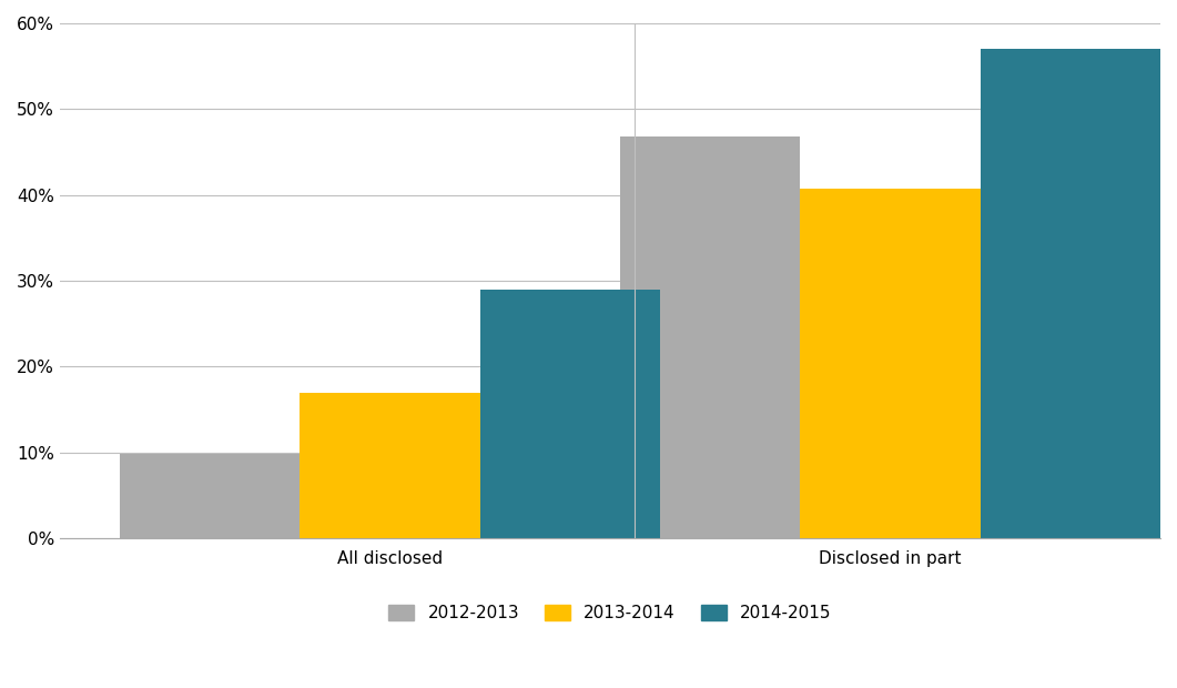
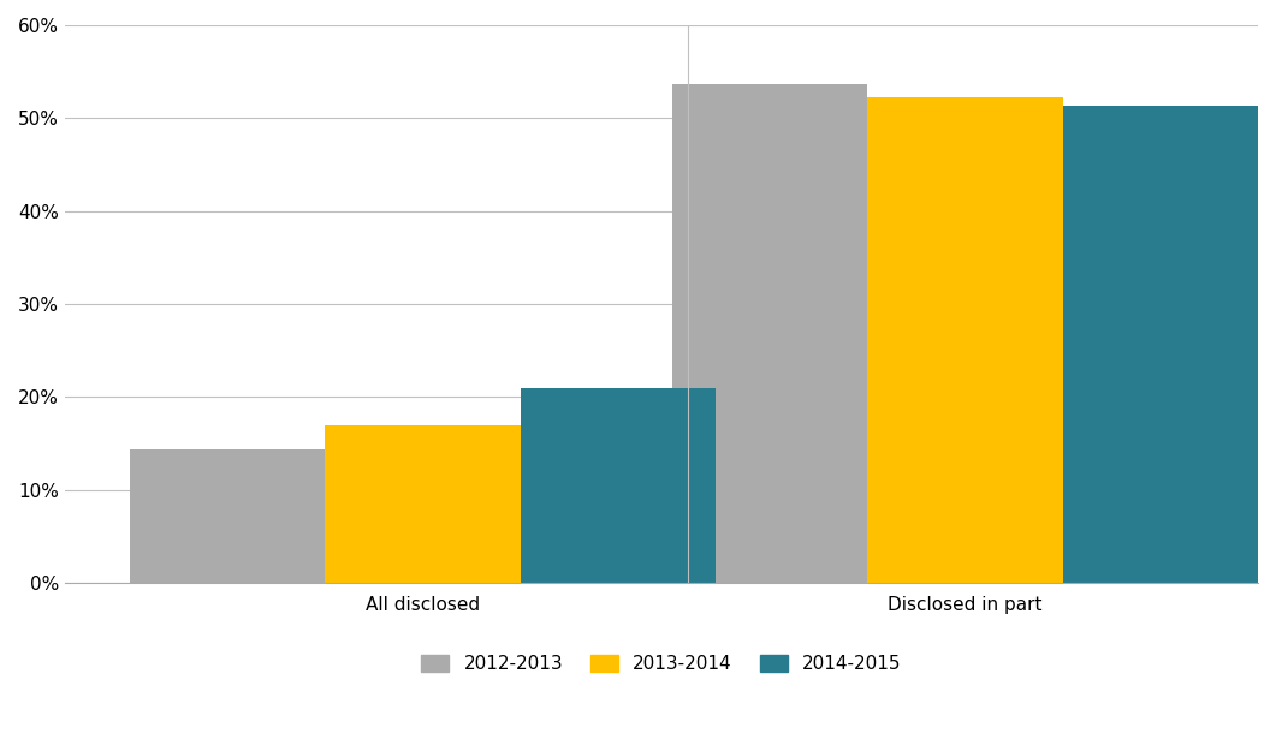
2012-2013/All disclosed: 9.8% -> 14.4%
2014-2015/All disclosed: 29.0% -> 20.9%
2012-2013/Disclosed in part: 46.8% -> 53.7%
2013-2014/Disclosed in part: 40.8% -> 52.2%
2014-2015/Disclosed in part: 57.0% -> 51.4%
